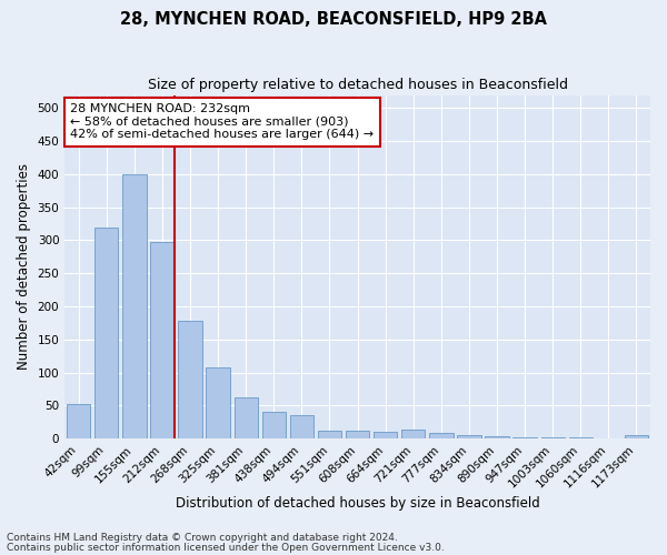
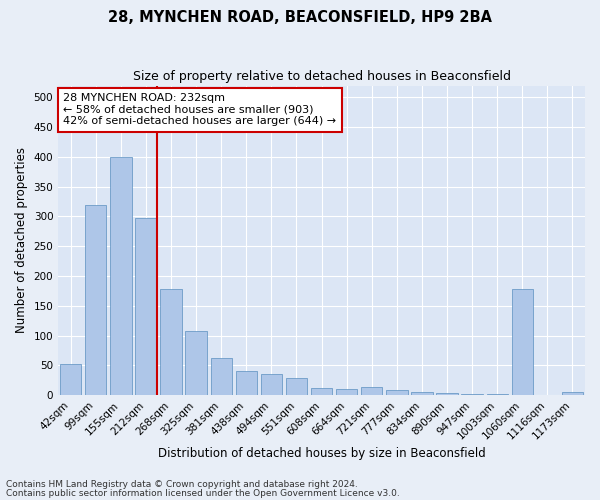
551sqm: 11 -> 28
1060sqm: 1 -> 178
